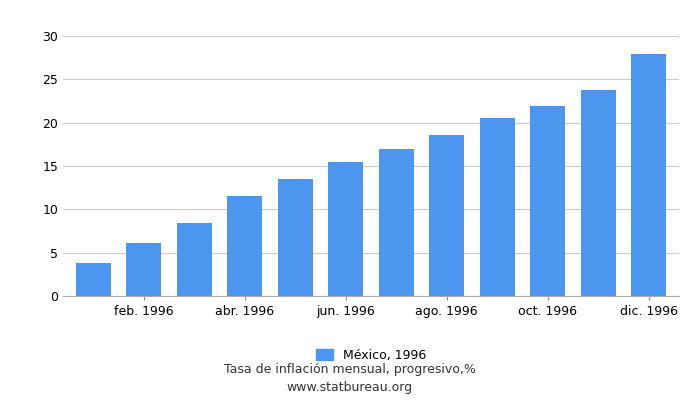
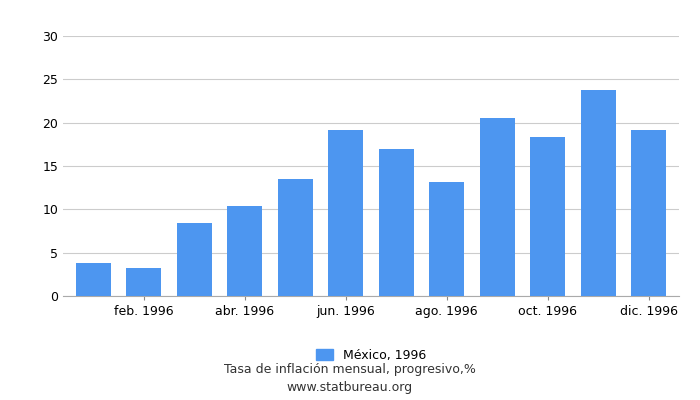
feb. 1996: 6.1 -> 3.2
abr. 1996: 11.5 -> 10.4
jun. 1996: 15.5 -> 19.2
ago. 1996: 18.6 -> 13.2
oct. 1996: 21.9 -> 18.4
dic. 1996: 27.9 -> 19.2
